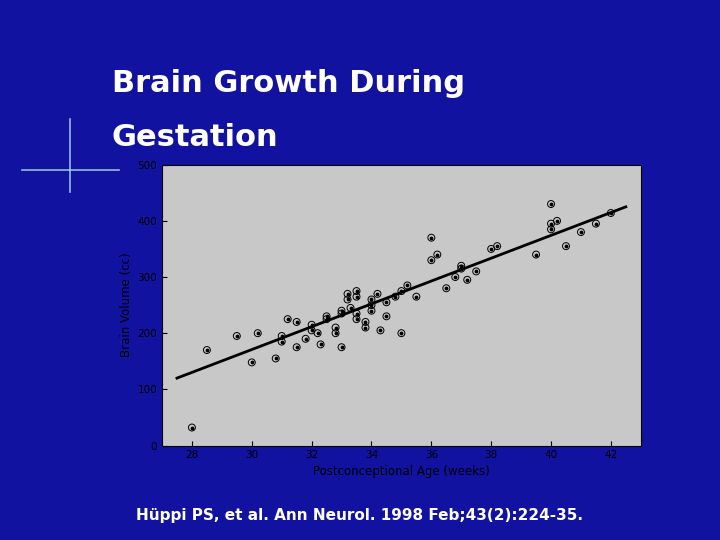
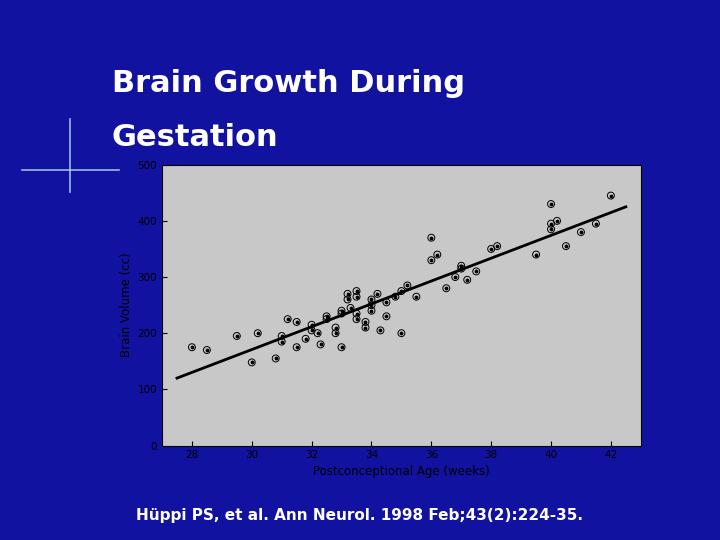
28: 32 -> 175
42: 414 -> 445
